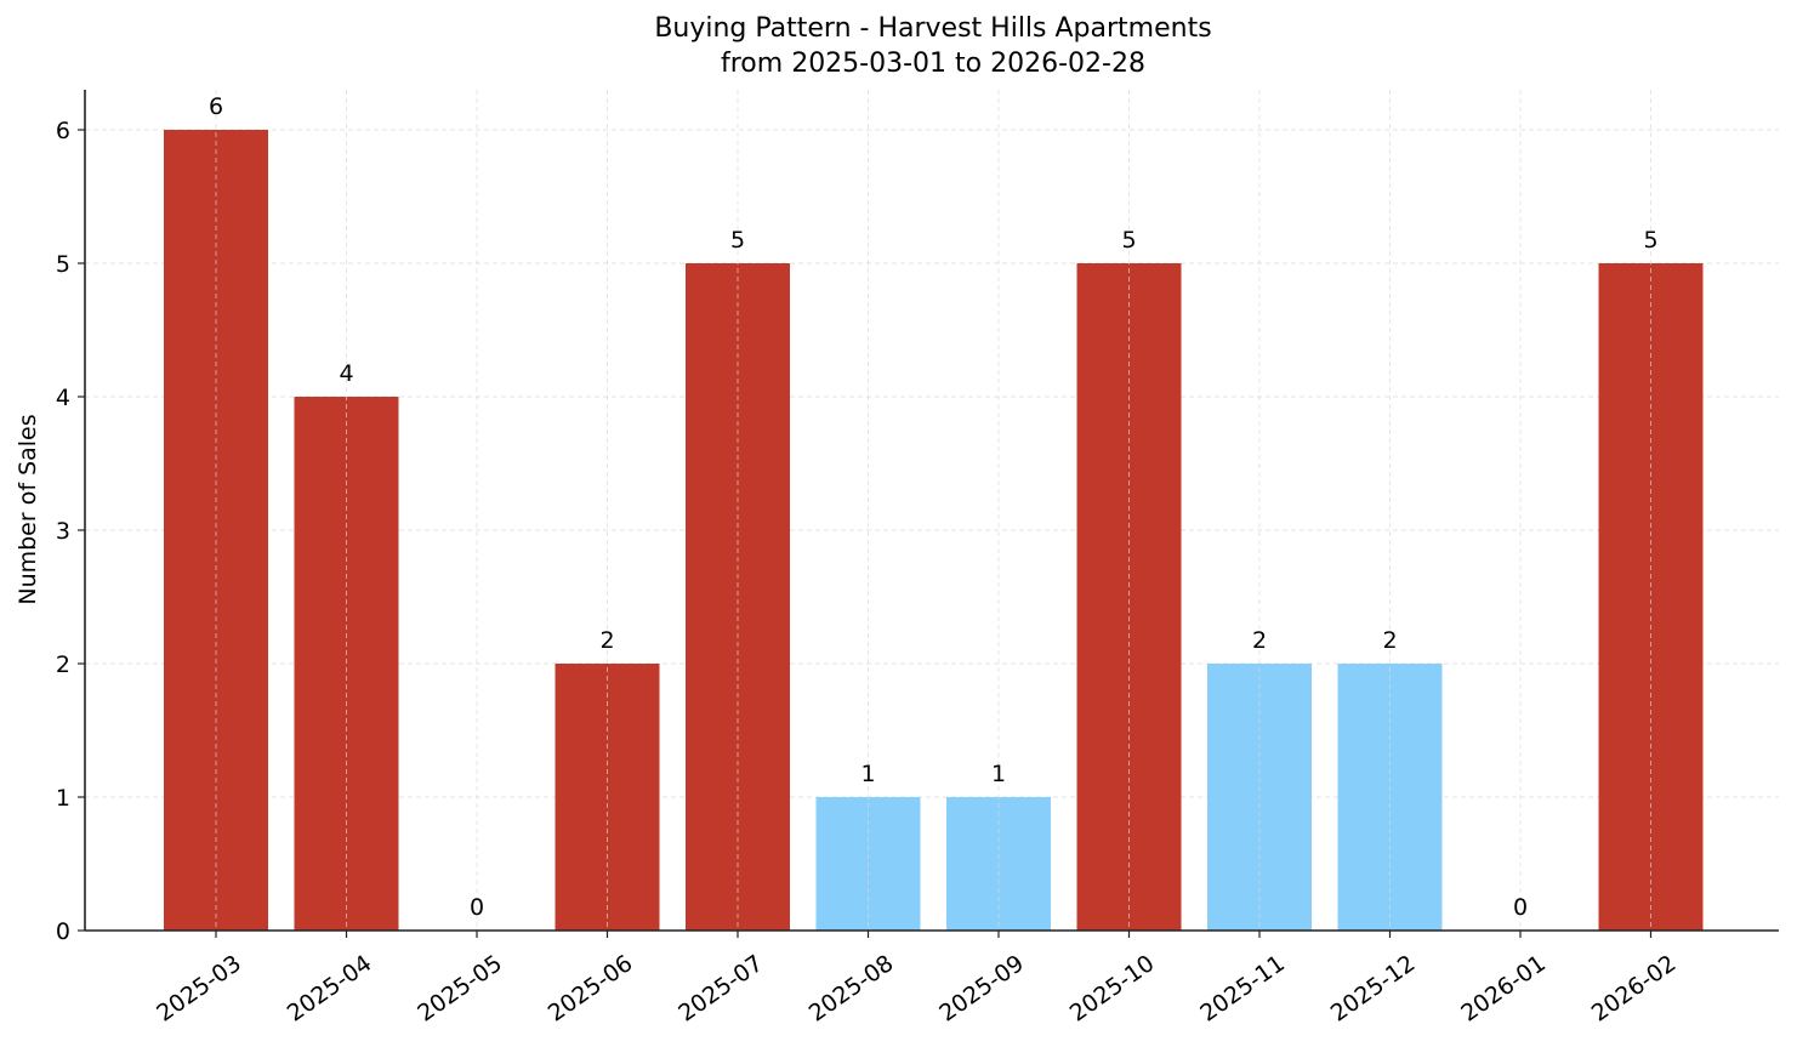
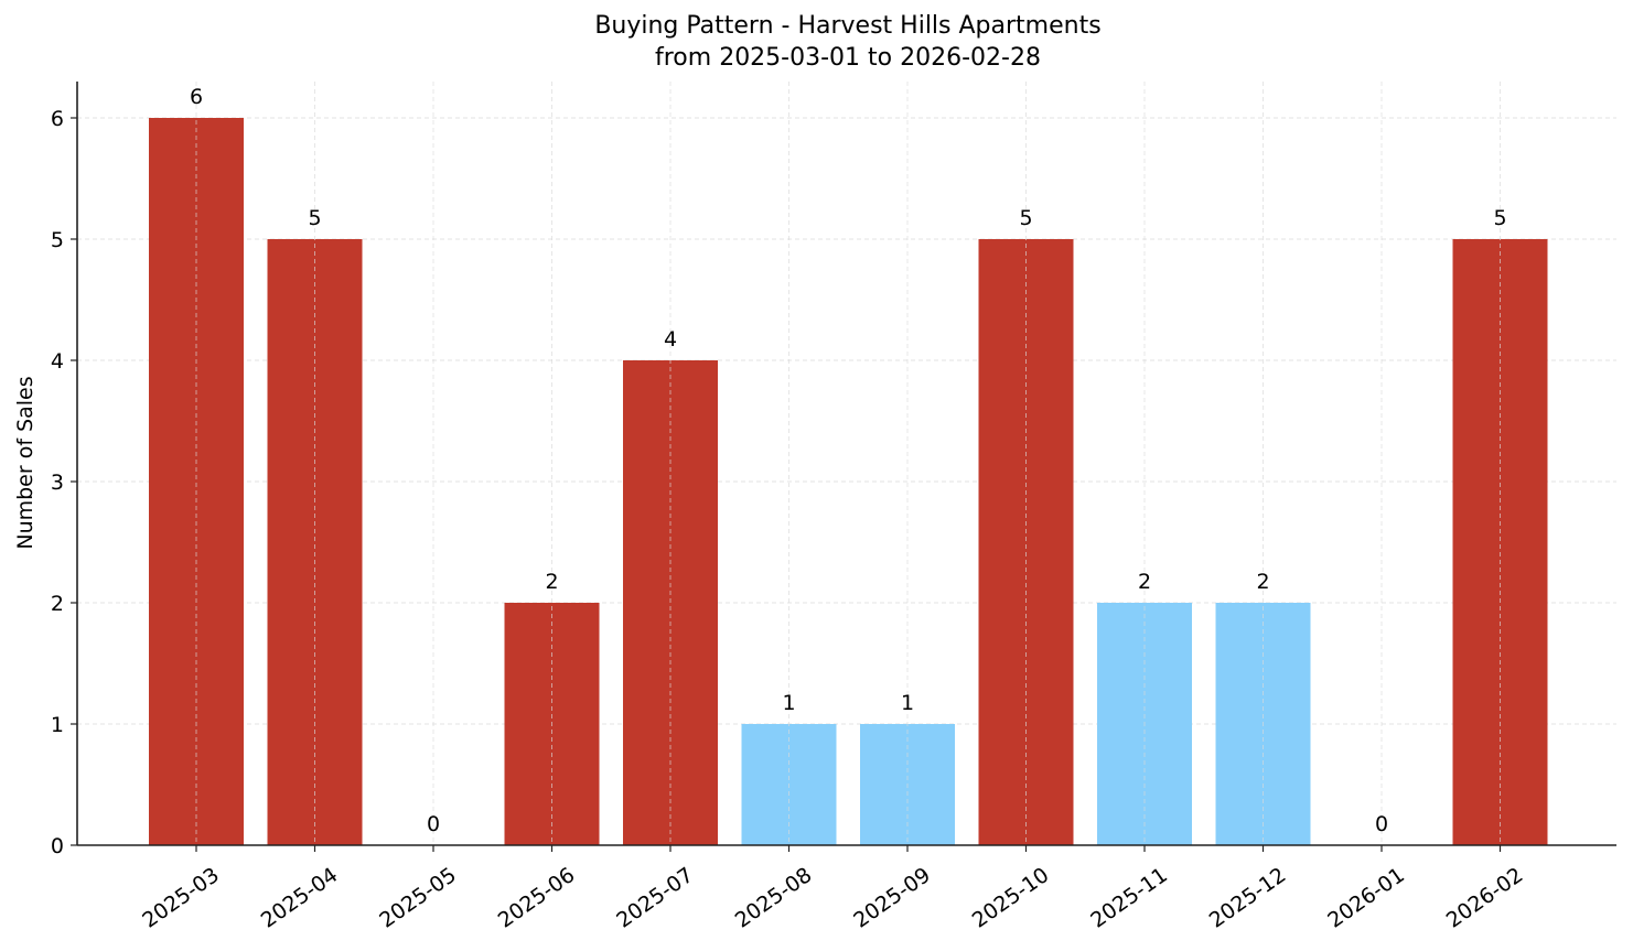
2025-04: 4 -> 5
2025-07: 5 -> 4
